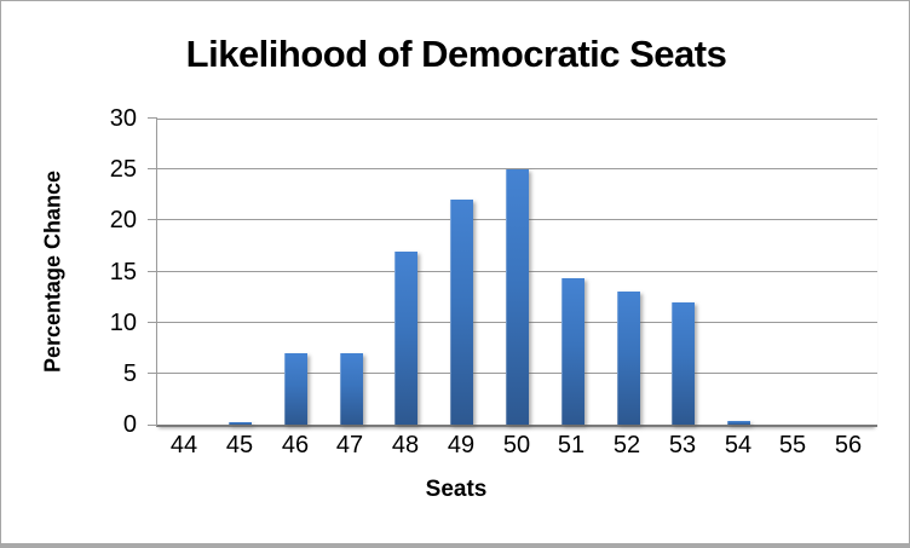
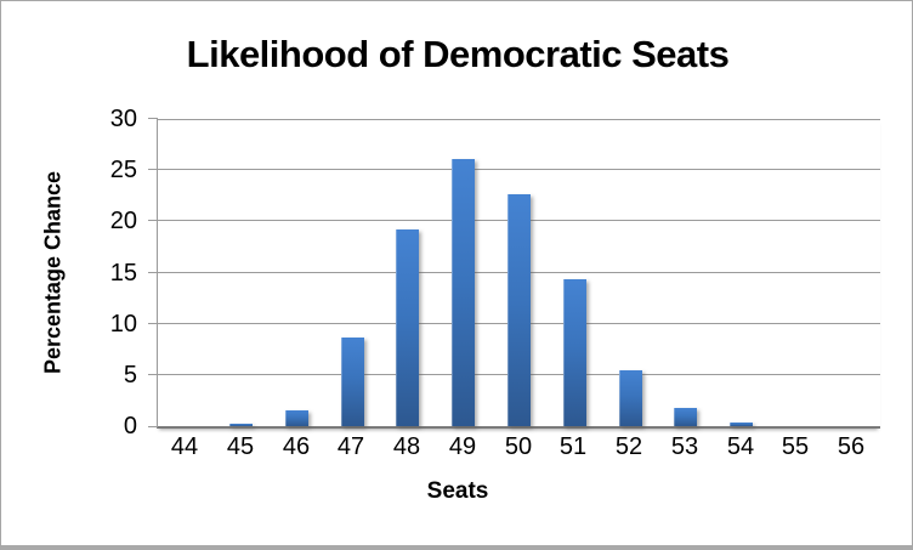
46: 7 -> 2
47: 7 -> 9
48: 17 -> 19
49: 22 -> 26
50: 25 -> 23
52: 13 -> 6
53: 12 -> 2
